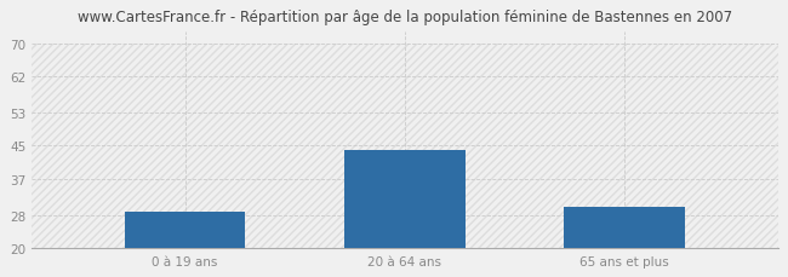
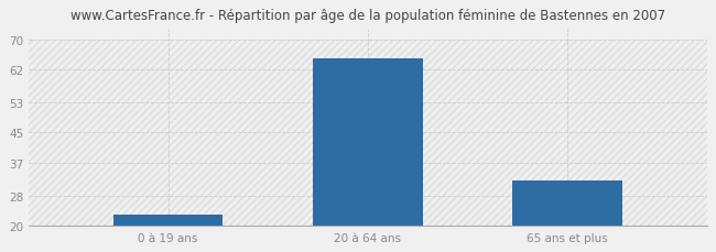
0 à 19 ans: 29 -> 23
20 à 64 ans: 44 -> 65
65 ans et plus: 30 -> 32
